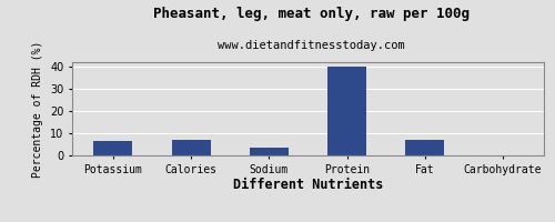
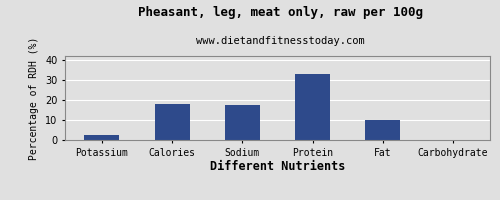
Potassium: 6.5 -> 2.5
Calories: 7.0 -> 18.0
Sodium: 3.5 -> 17.5
Protein: 40.0 -> 33.0
Fat: 7.0 -> 10.0
